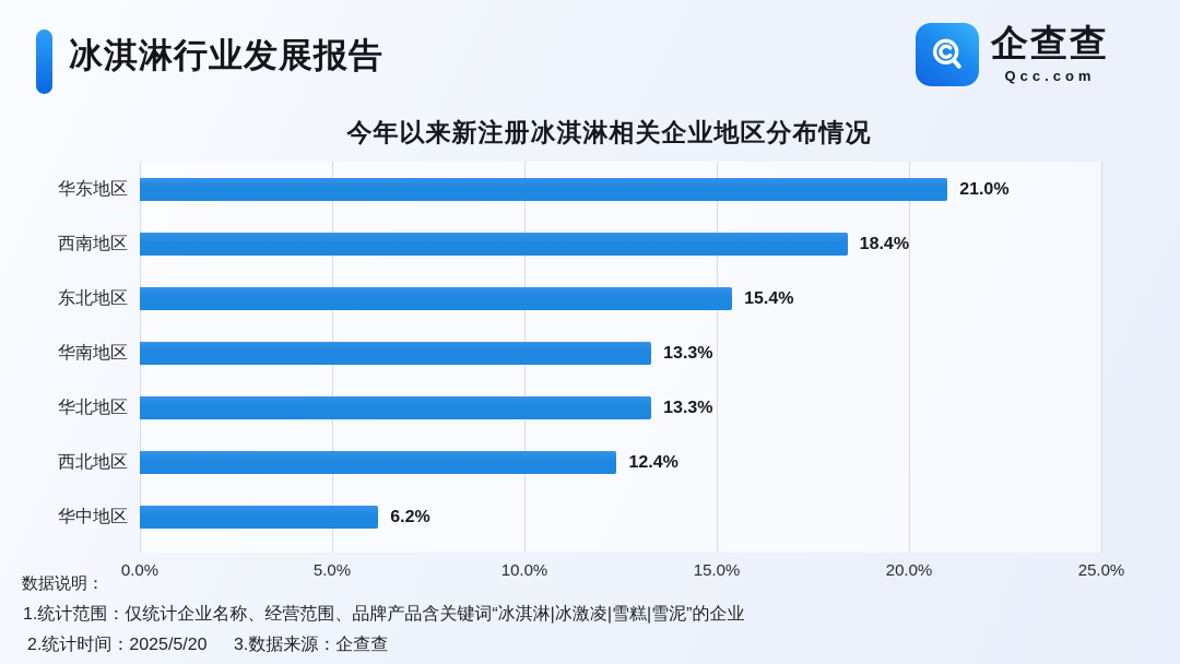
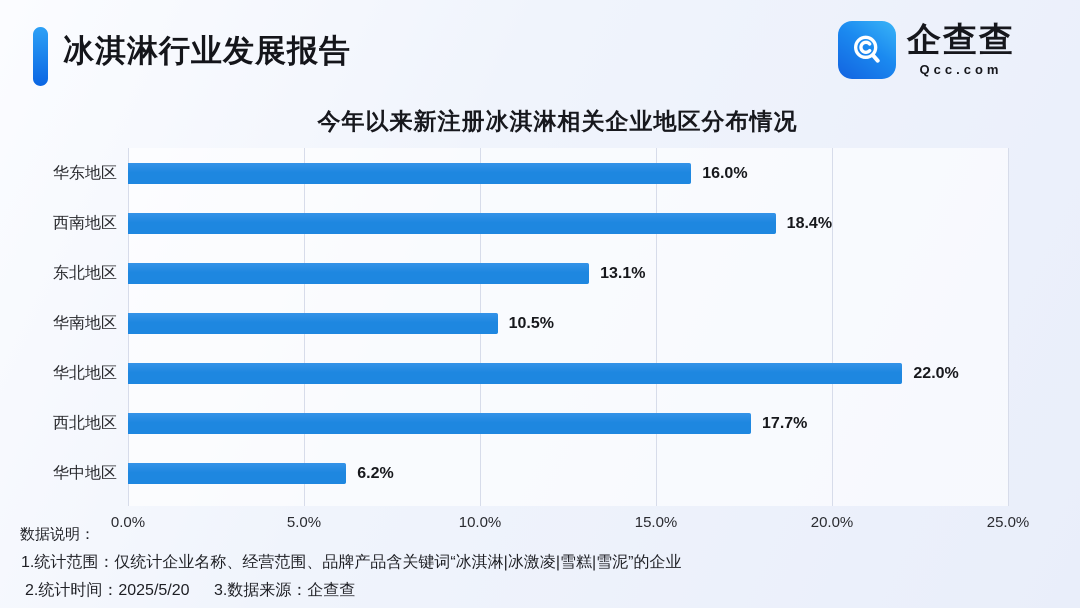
华东地区: 21.0% -> 16.0%
东北地区: 15.4% -> 13.1%
华南地区: 13.3% -> 10.5%
华北地区: 13.3% -> 22.0%
西北地区: 12.4% -> 17.7%
